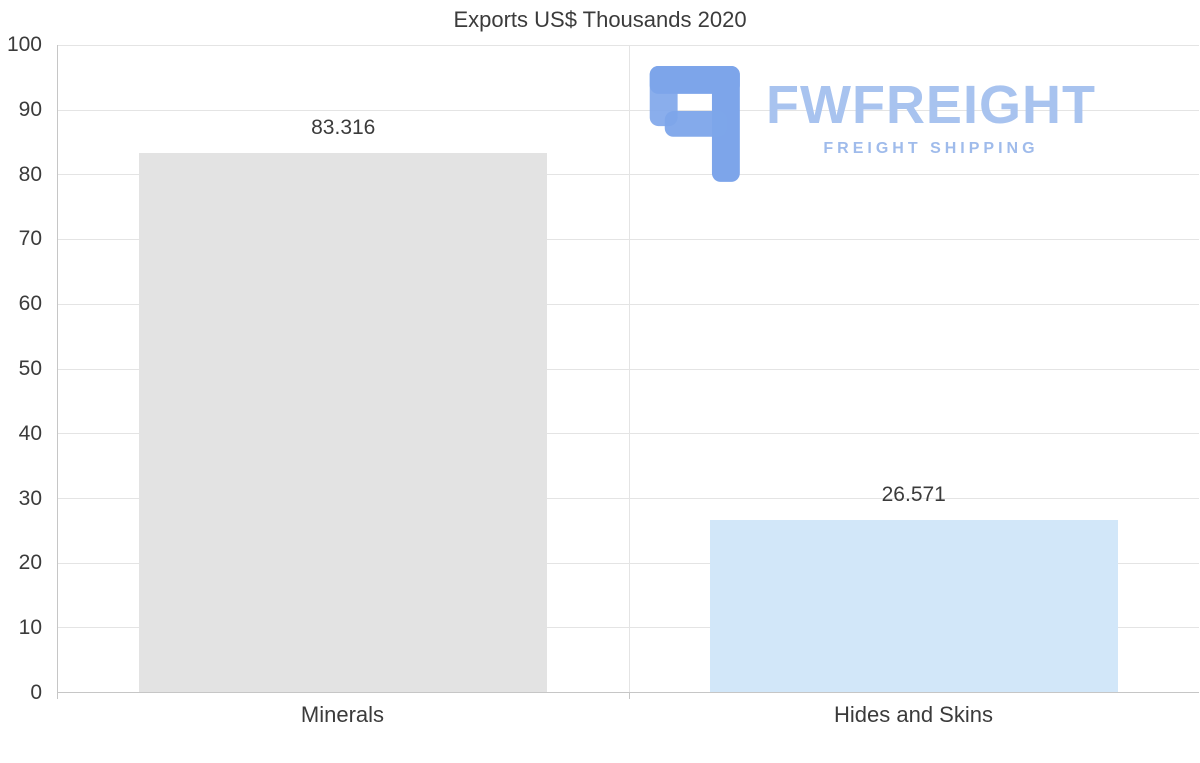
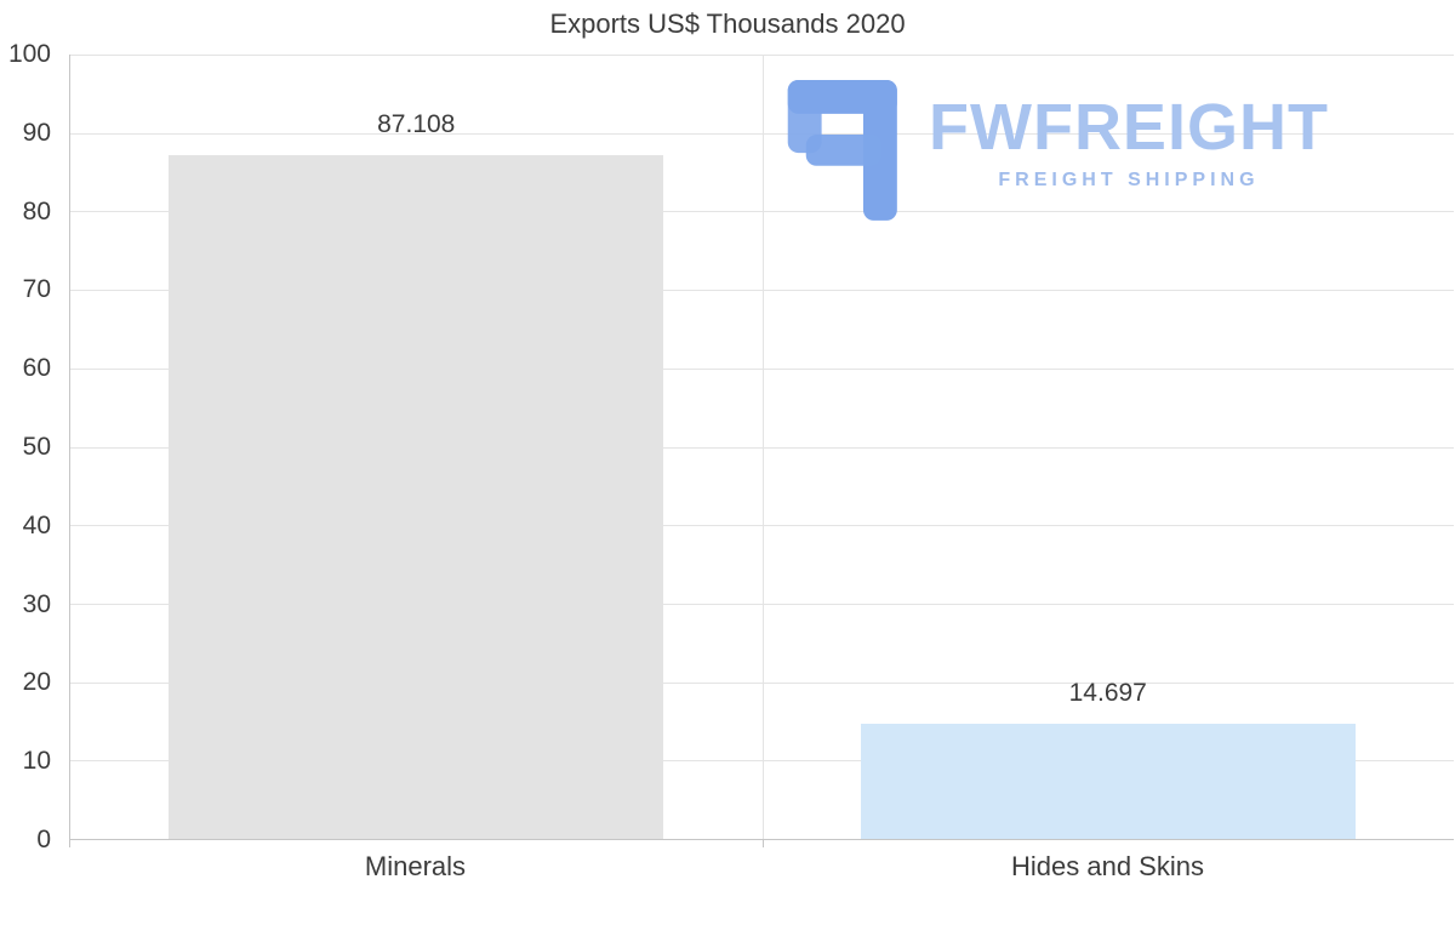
Minerals: 83.316 -> 87.108
Hides and Skins: 26.571 -> 14.697
